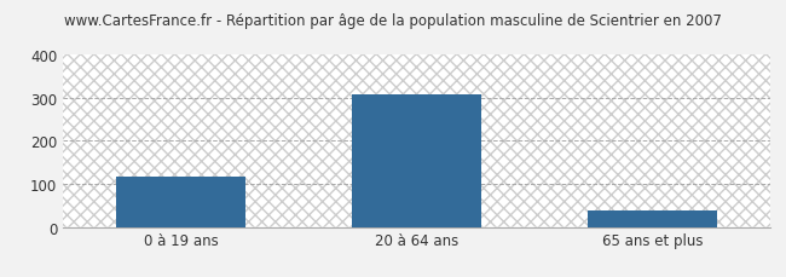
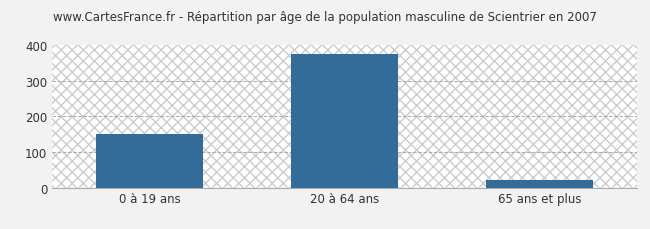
0 à 19 ans: 116 -> 150
20 à 64 ans: 308 -> 375
65 ans et plus: 38 -> 20
